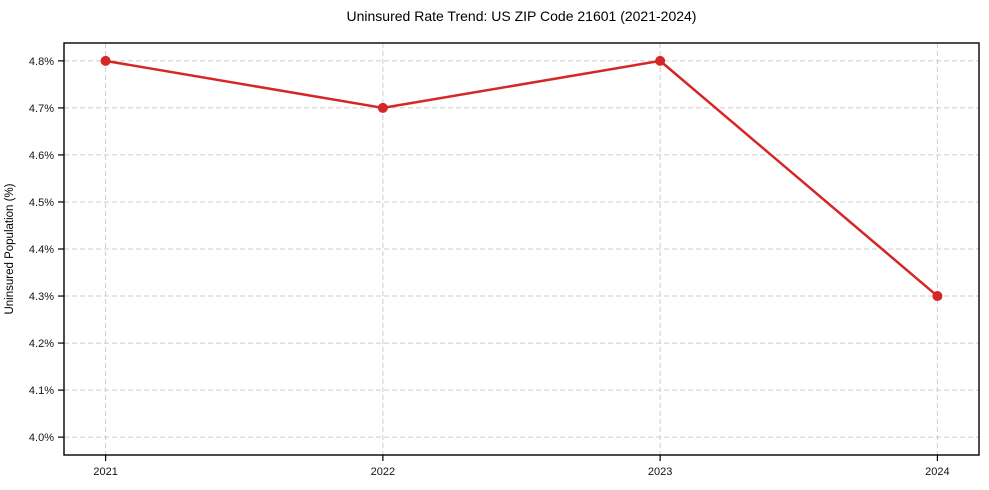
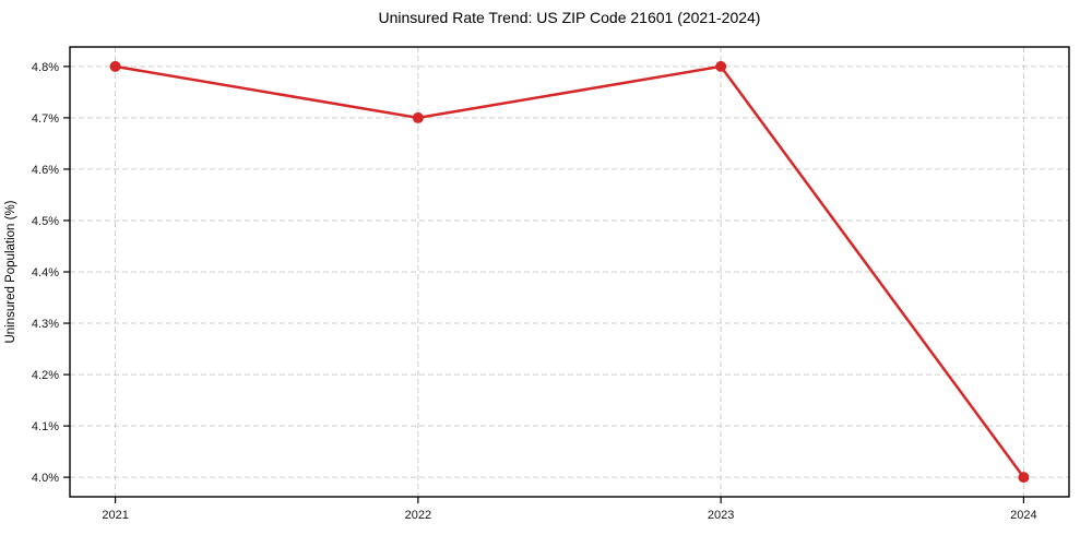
2024: 4.3% -> 4.0%
